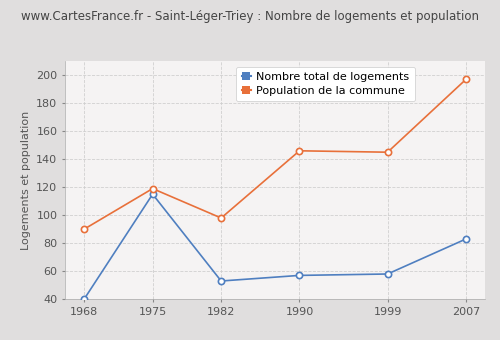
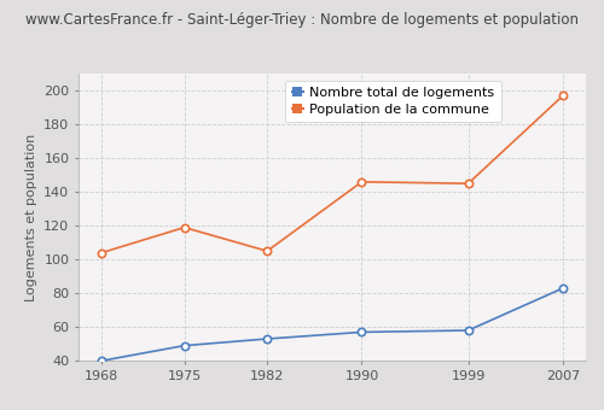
Population de la commune/1968: 90 -> 104
Nombre total de logements/1975: 115 -> 49
Population de la commune/1982: 98 -> 105
